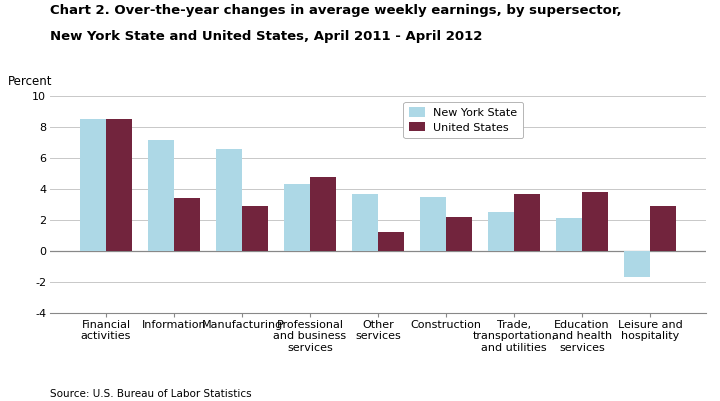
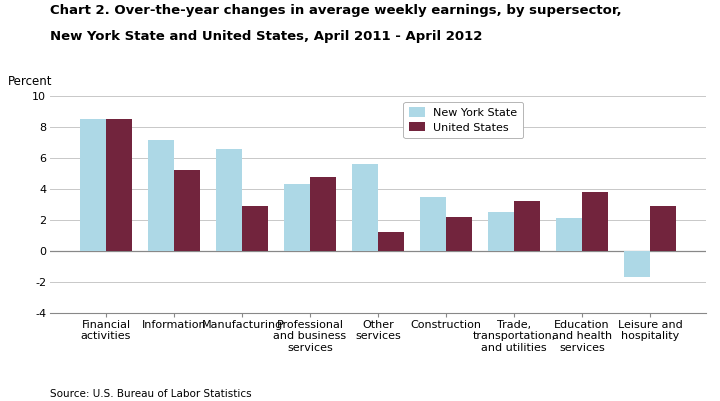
United States/Information: 3.4 -> 5.2
New York State/Other services: 3.7 -> 5.6
United States/Trade, transportation, and utilities: 3.7 -> 3.2
